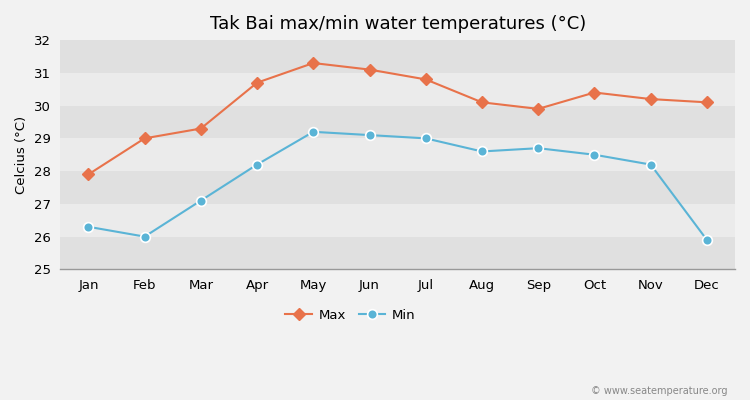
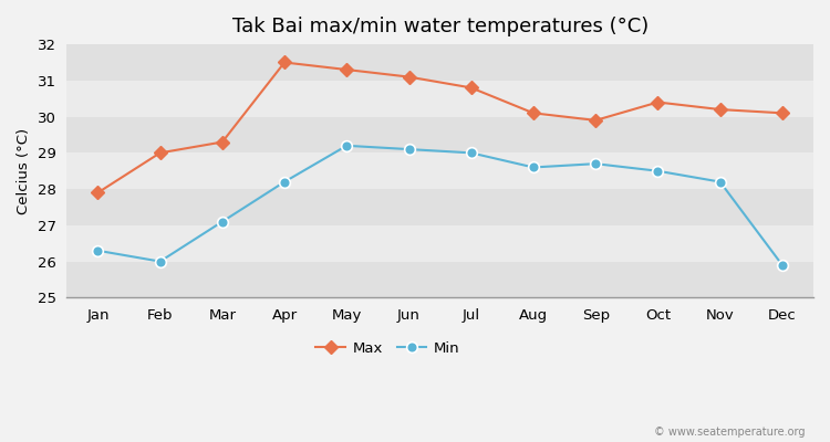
Max/Apr: 30.7 -> 31.5
